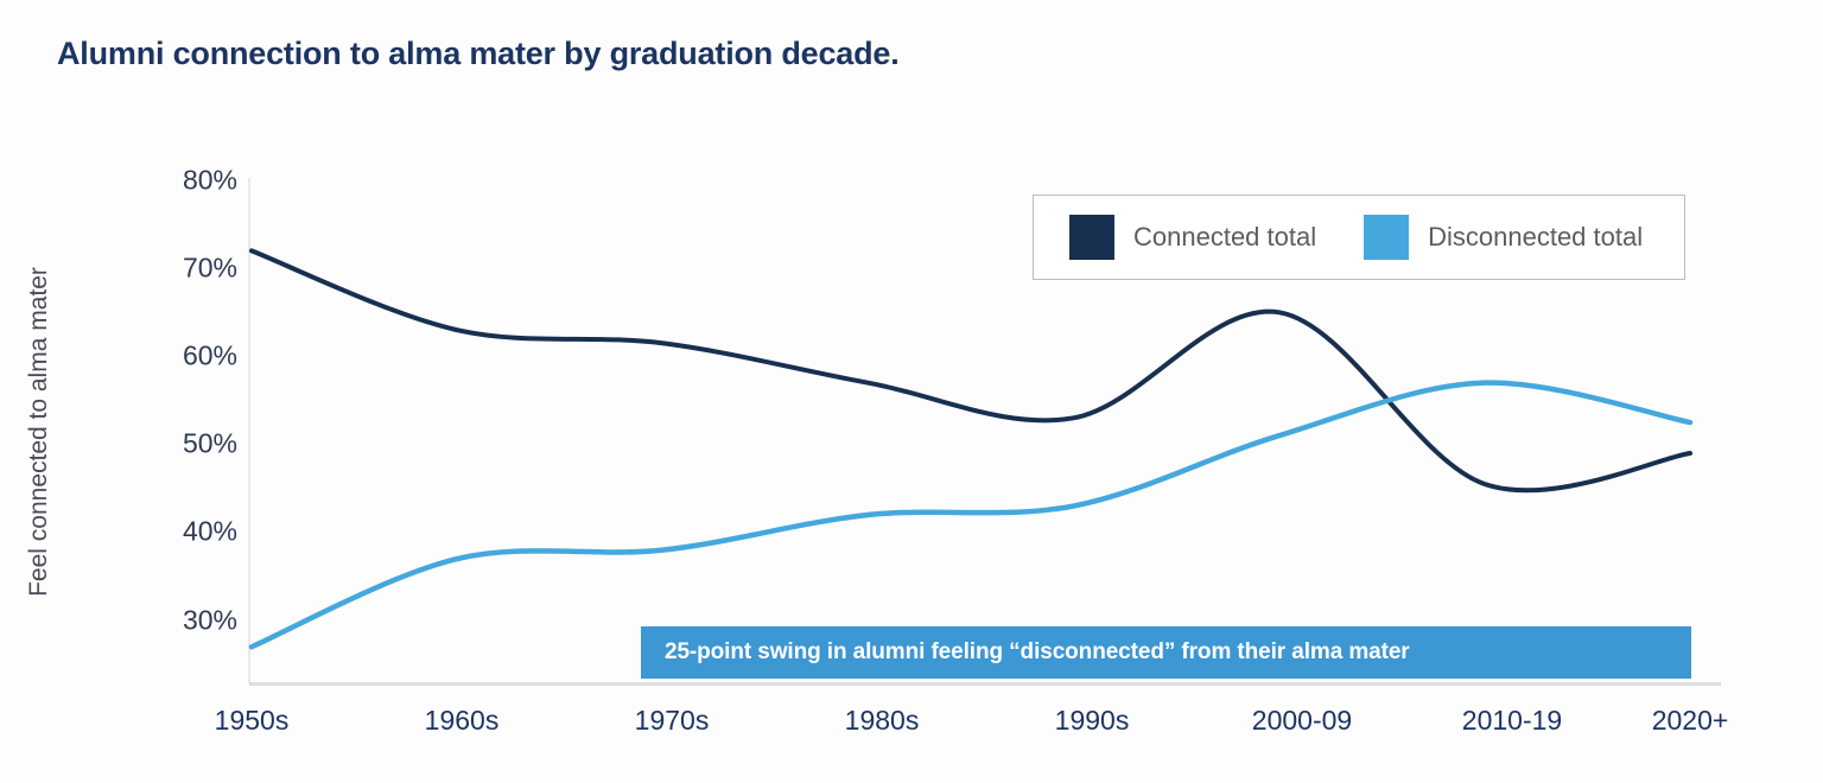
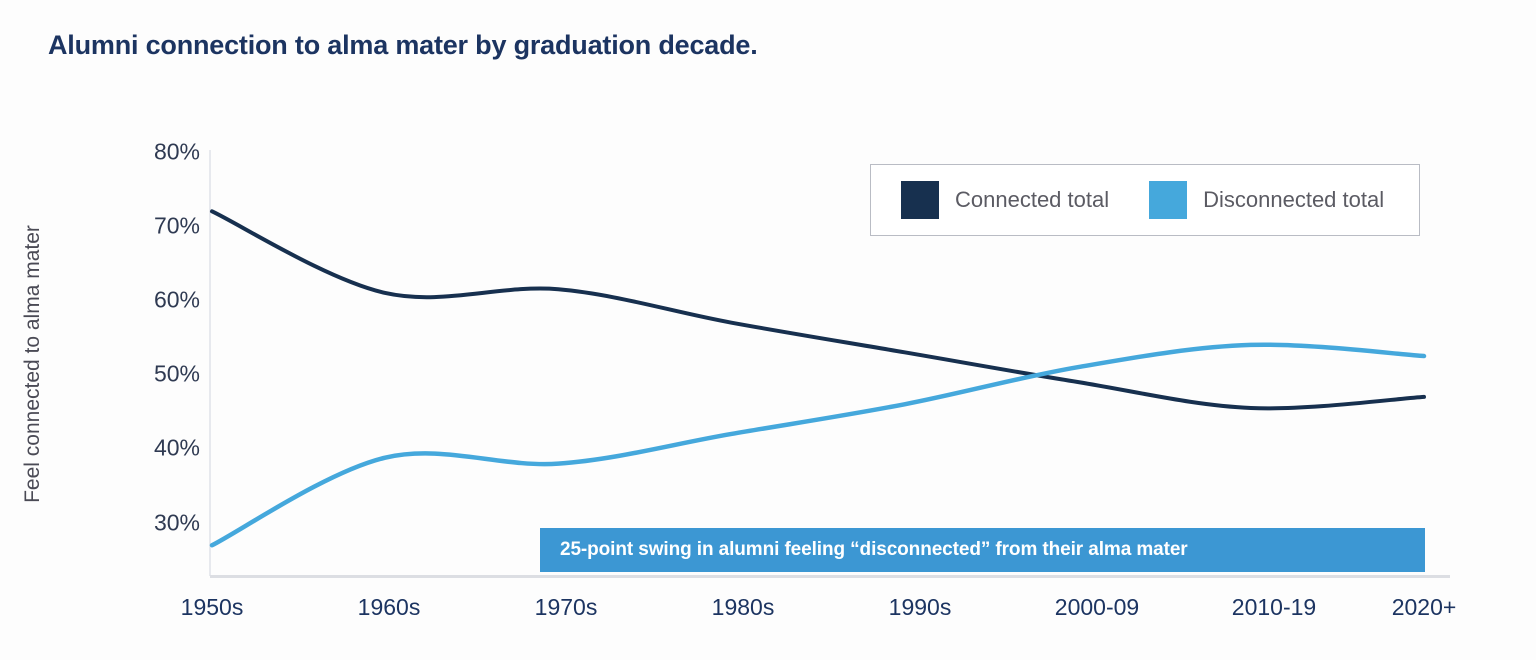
Connected total/1960s: 63% -> 61%
Disconnected total/1960s: 37% -> 39%
Disconnected total/1990s: 43% -> 46%
Connected total/2000-09: 65% -> 49%
Disconnected total/2010-19: 57% -> 54%
Connected total/2020+: 49% -> 47%
